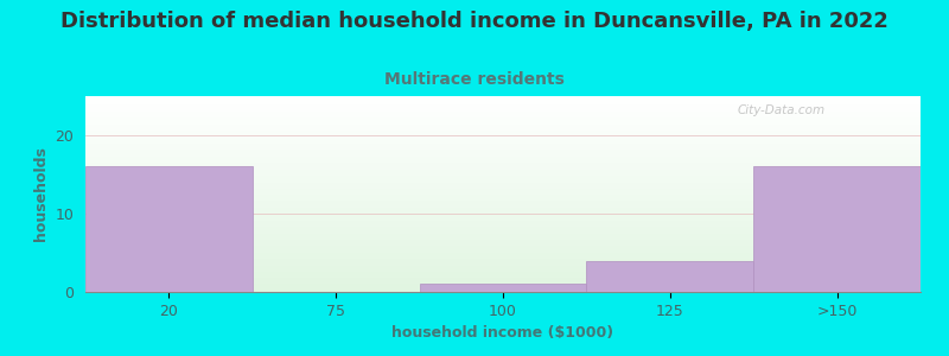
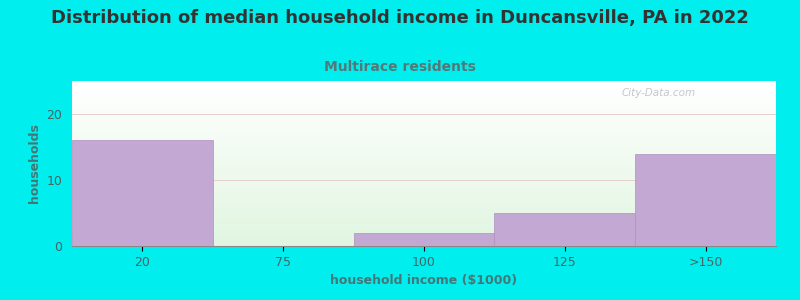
100: 1 -> 2
125: 4 -> 5
>150: 16 -> 14
